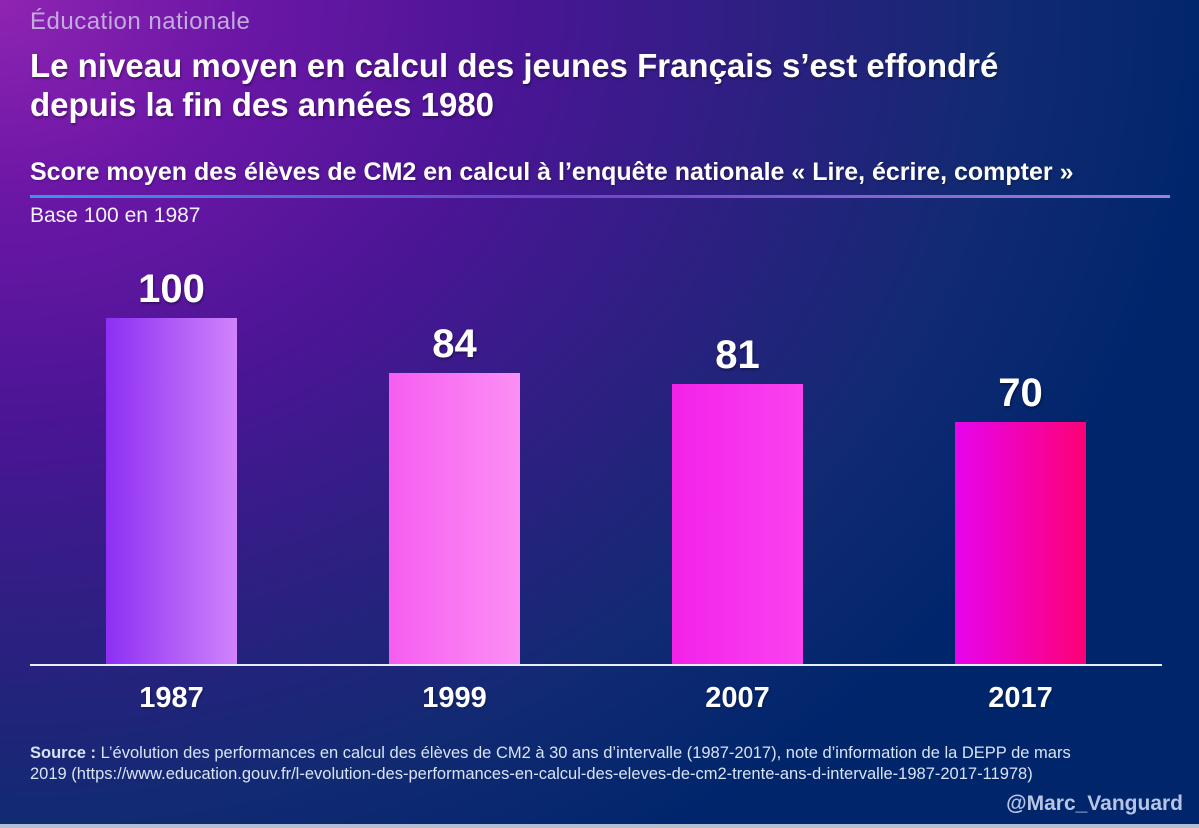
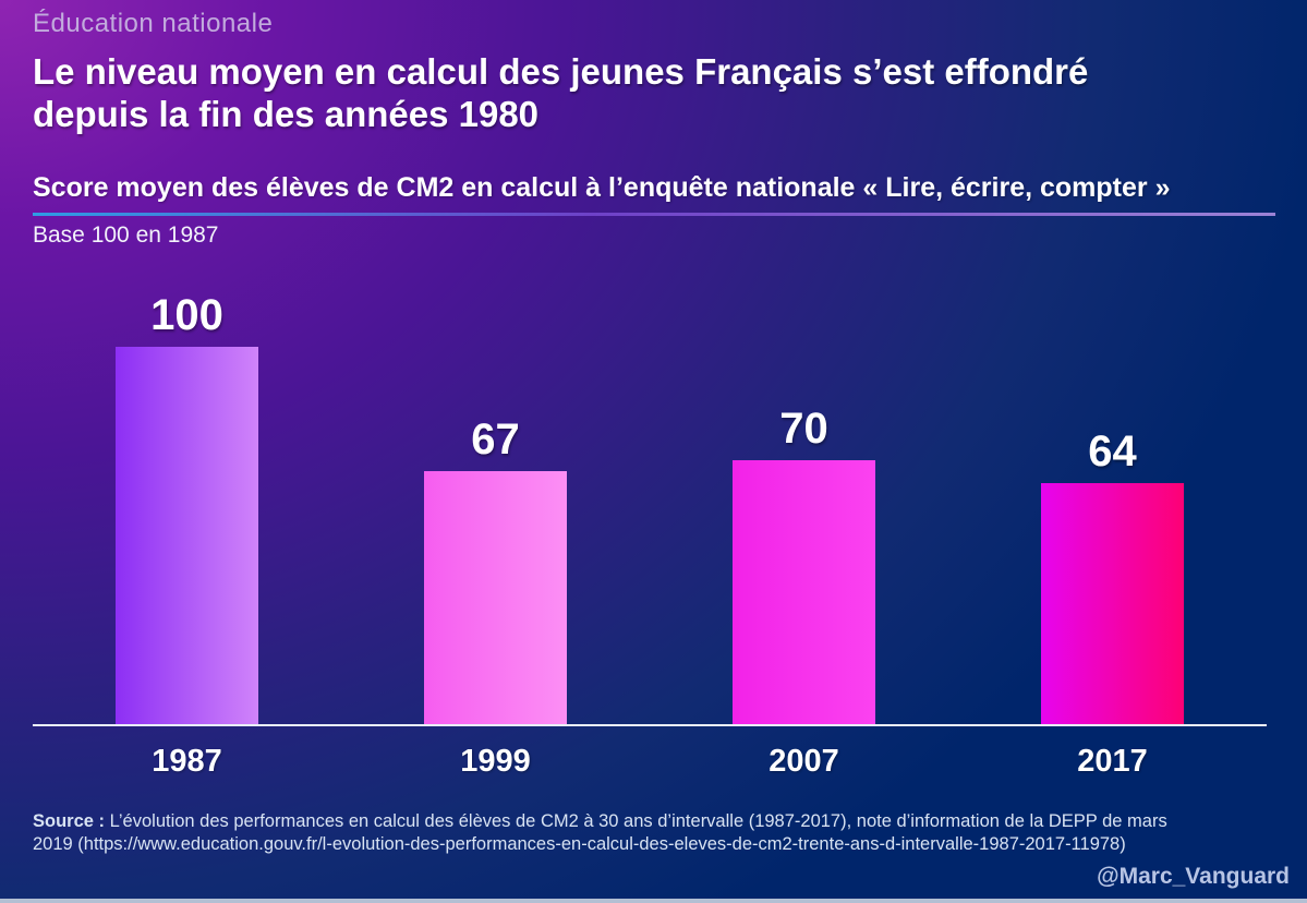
1999: 84 -> 67
2007: 81 -> 70
2017: 70 -> 64
